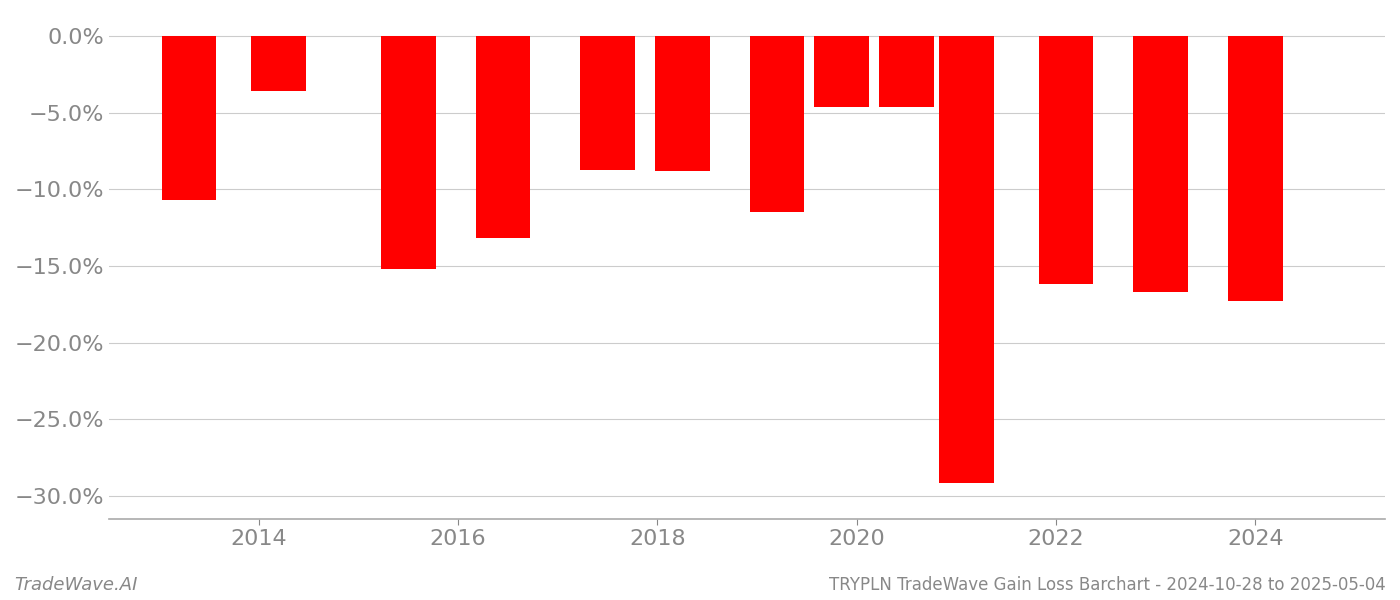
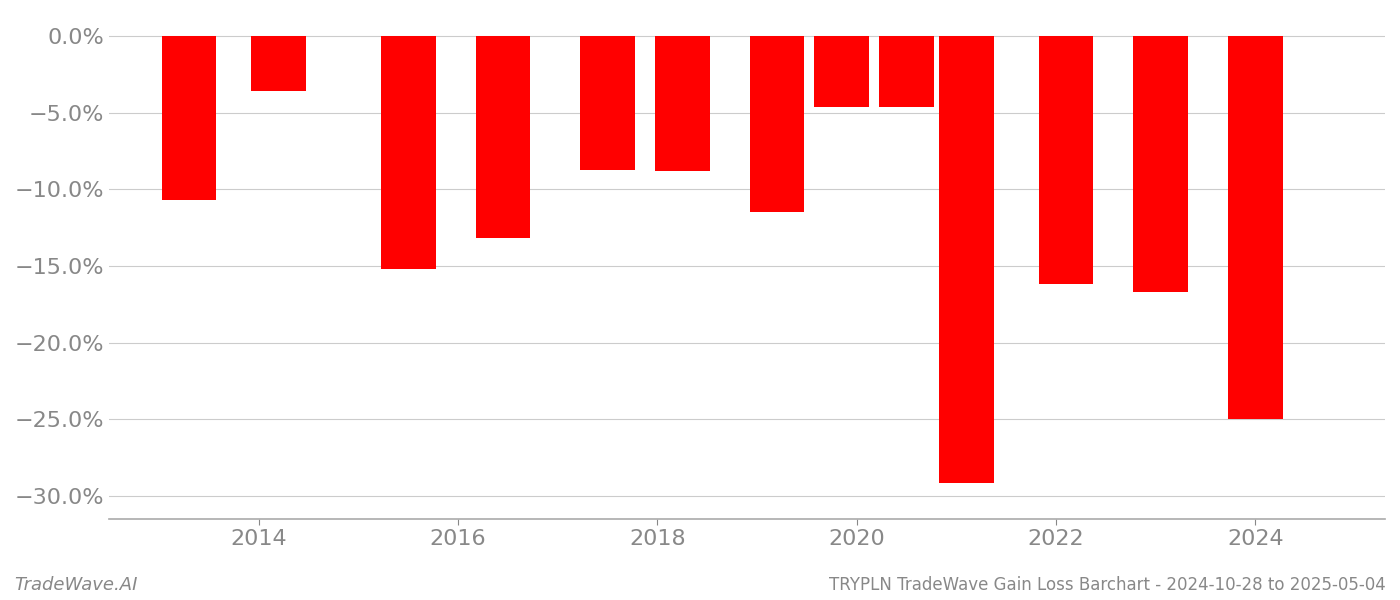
2024: -17.3% -> -25.0%
